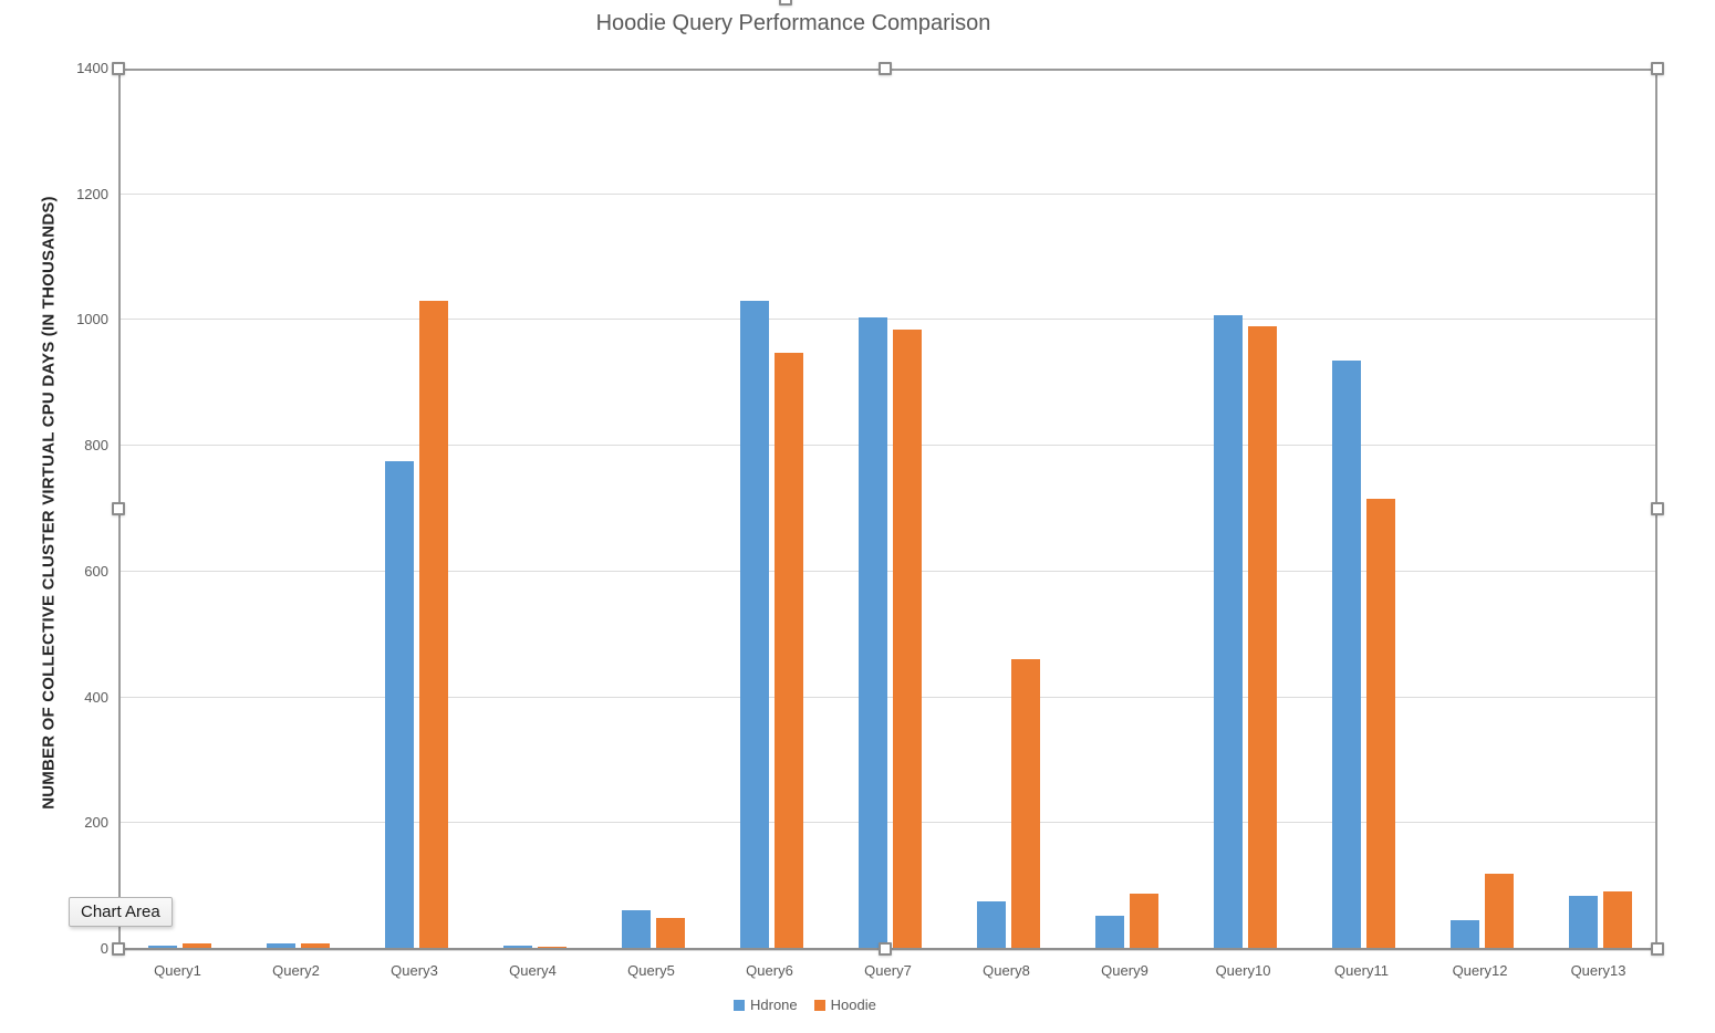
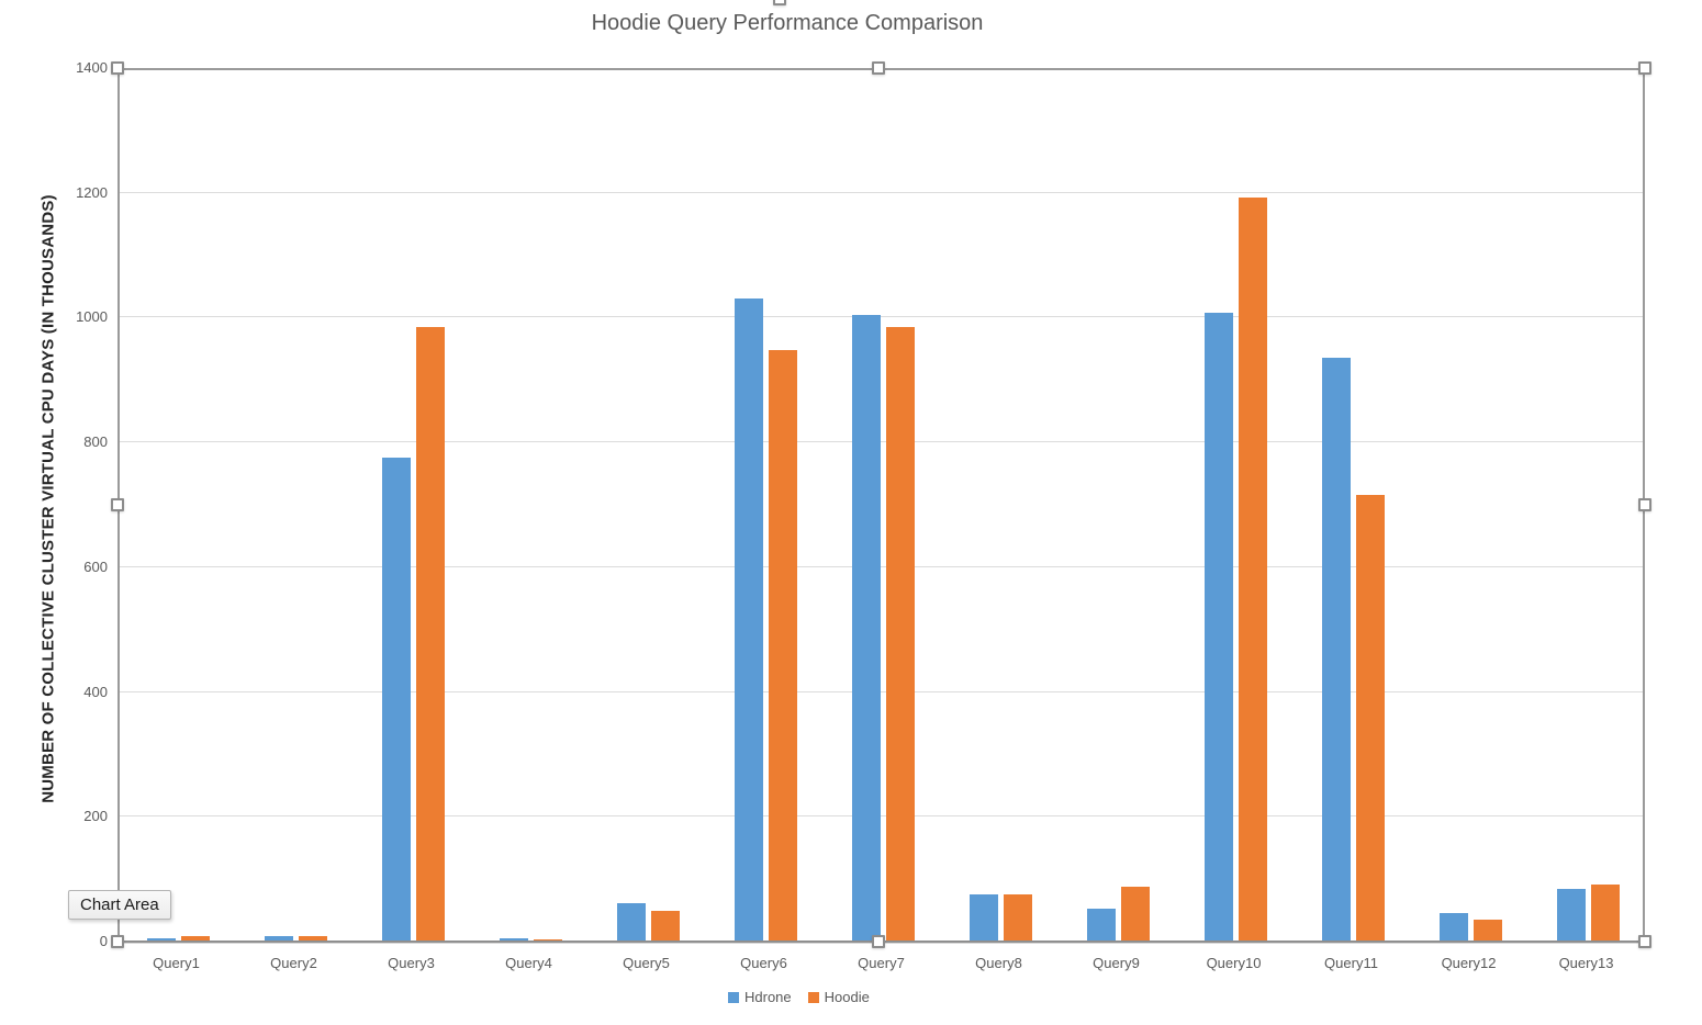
Hoodie/Query3: 1030 -> 980
Hoodie/Query8: 460 -> 80
Hoodie/Query10: 990 -> 1190
Hoodie/Query12: 120 -> 40
